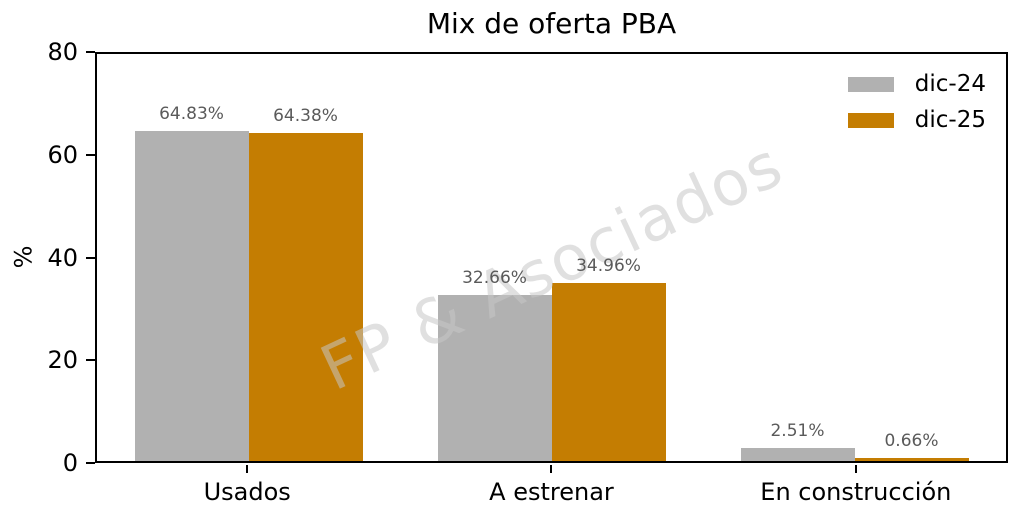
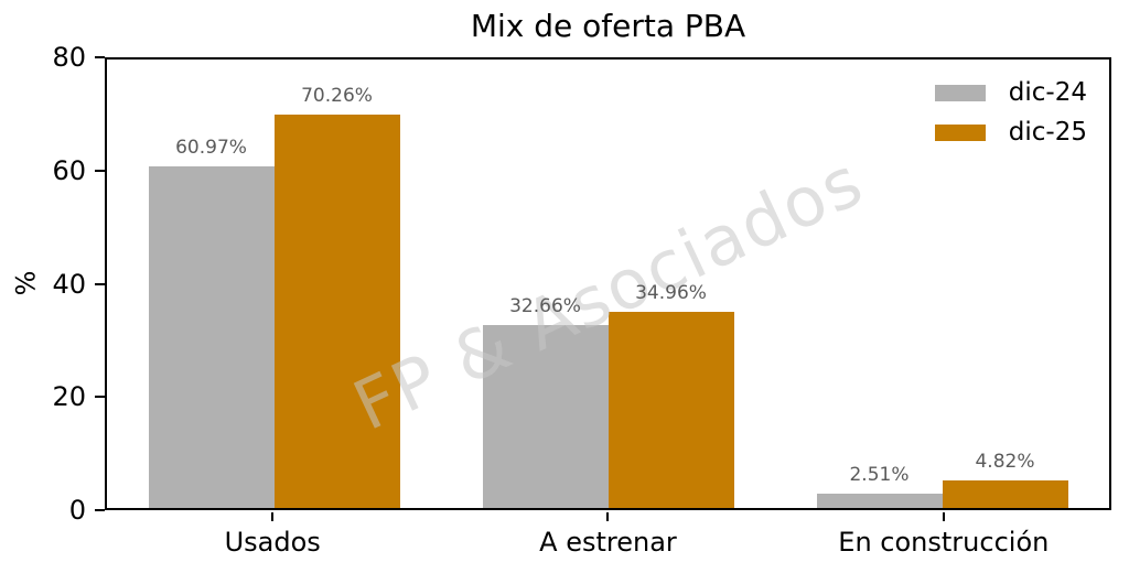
dic-24/Usados: 64.83% -> 60.97%
dic-25/Usados: 64.38% -> 70.26%
dic-25/En construcción: 0.66% -> 4.82%
